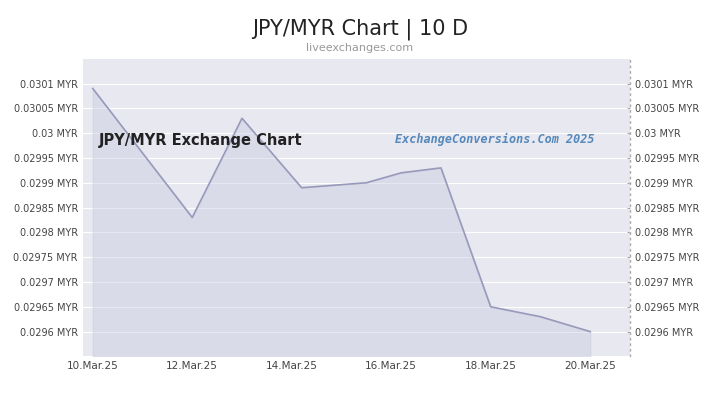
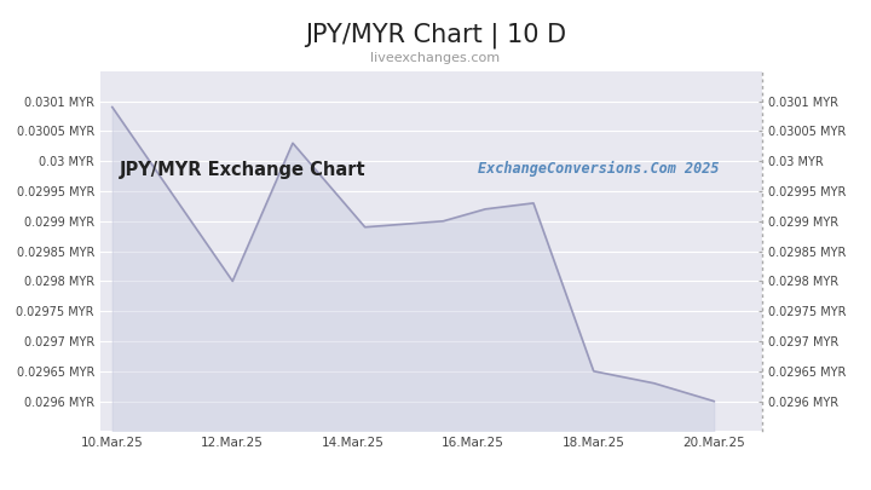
12.Mar.25: 0.02983 MYR -> 0.02980 MYR
